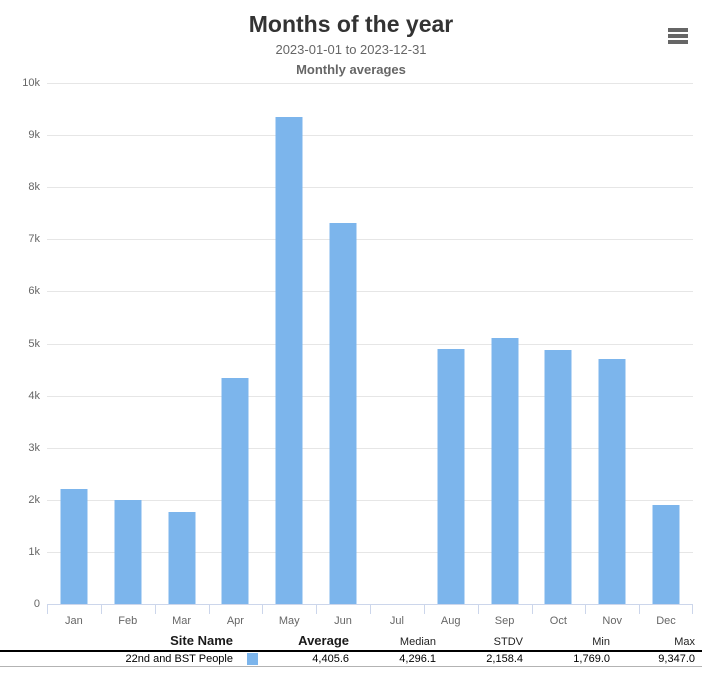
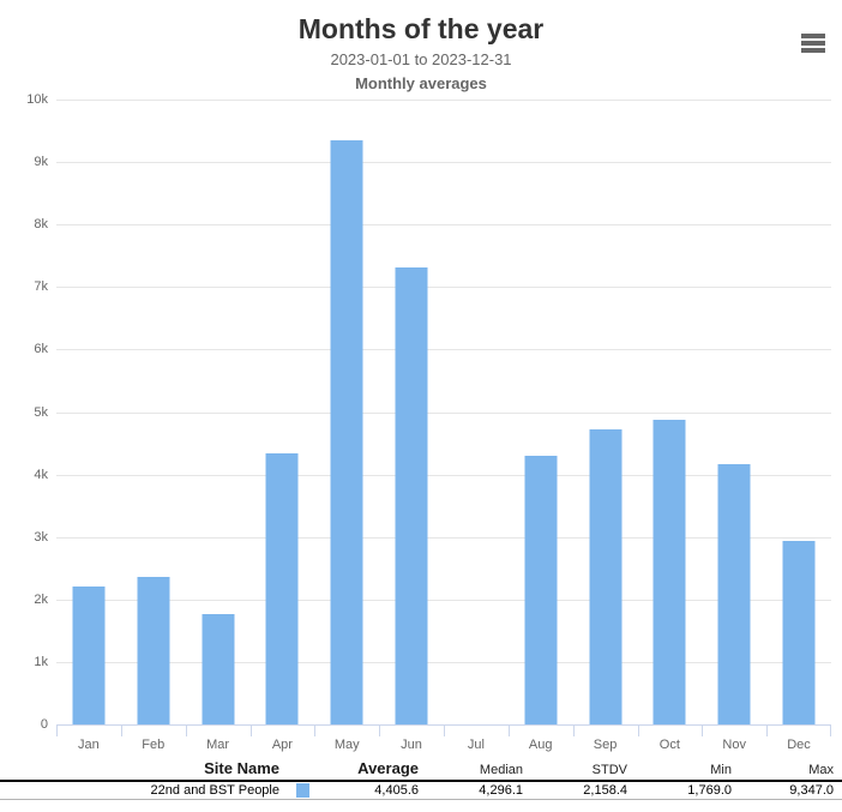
Feb: 2.0k -> 2.4k
Aug: 4.9k -> 4.3k
Sep: 5.1k -> 4.7k
Nov: 4.7k -> 4.2k
Dec: 1.9k -> 2.9k
